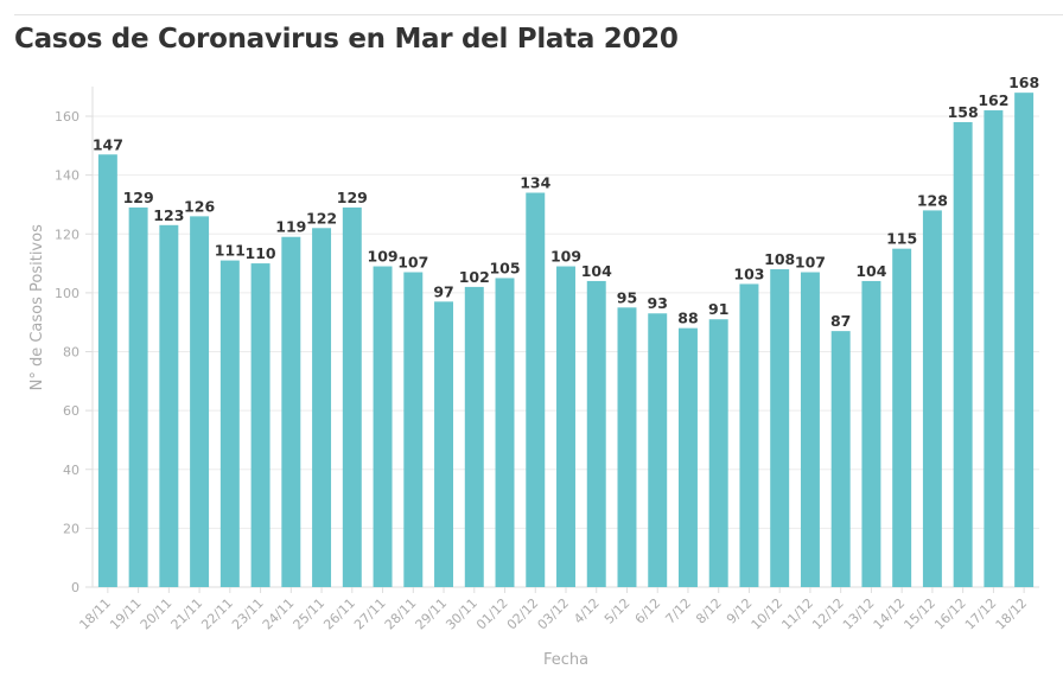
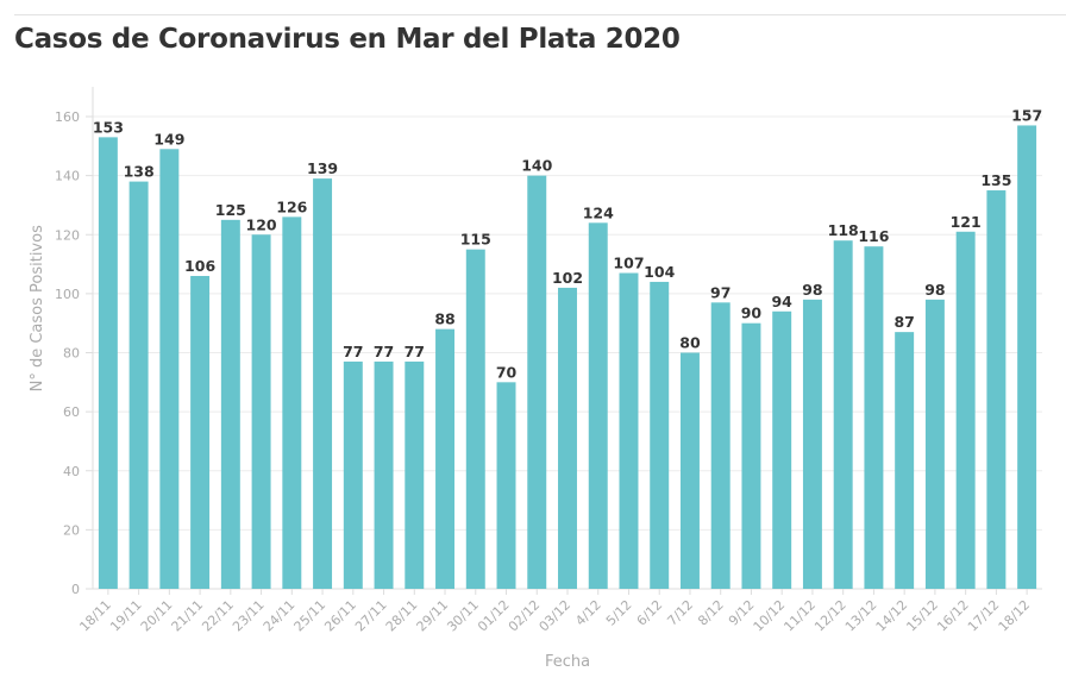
18/11: 147 -> 153
19/11: 129 -> 138
20/11: 123 -> 149
21/11: 126 -> 106
22/11: 111 -> 125
23/11: 110 -> 120
24/11: 119 -> 126
25/11: 122 -> 139
26/11: 129 -> 77
27/11: 109 -> 77
28/11: 107 -> 77
29/11: 97 -> 88
30/11: 102 -> 115
01/12: 105 -> 70
02/12: 134 -> 140
03/12: 109 -> 102
4/12: 104 -> 124
5/12: 95 -> 107
6/12: 93 -> 104
7/12: 88 -> 80
8/12: 91 -> 97
9/12: 103 -> 90
10/12: 108 -> 94
11/12: 107 -> 98
12/12: 87 -> 118
13/12: 104 -> 116
14/12: 115 -> 87
15/12: 128 -> 98
16/12: 158 -> 121
17/12: 162 -> 135
18/12: 168 -> 157
